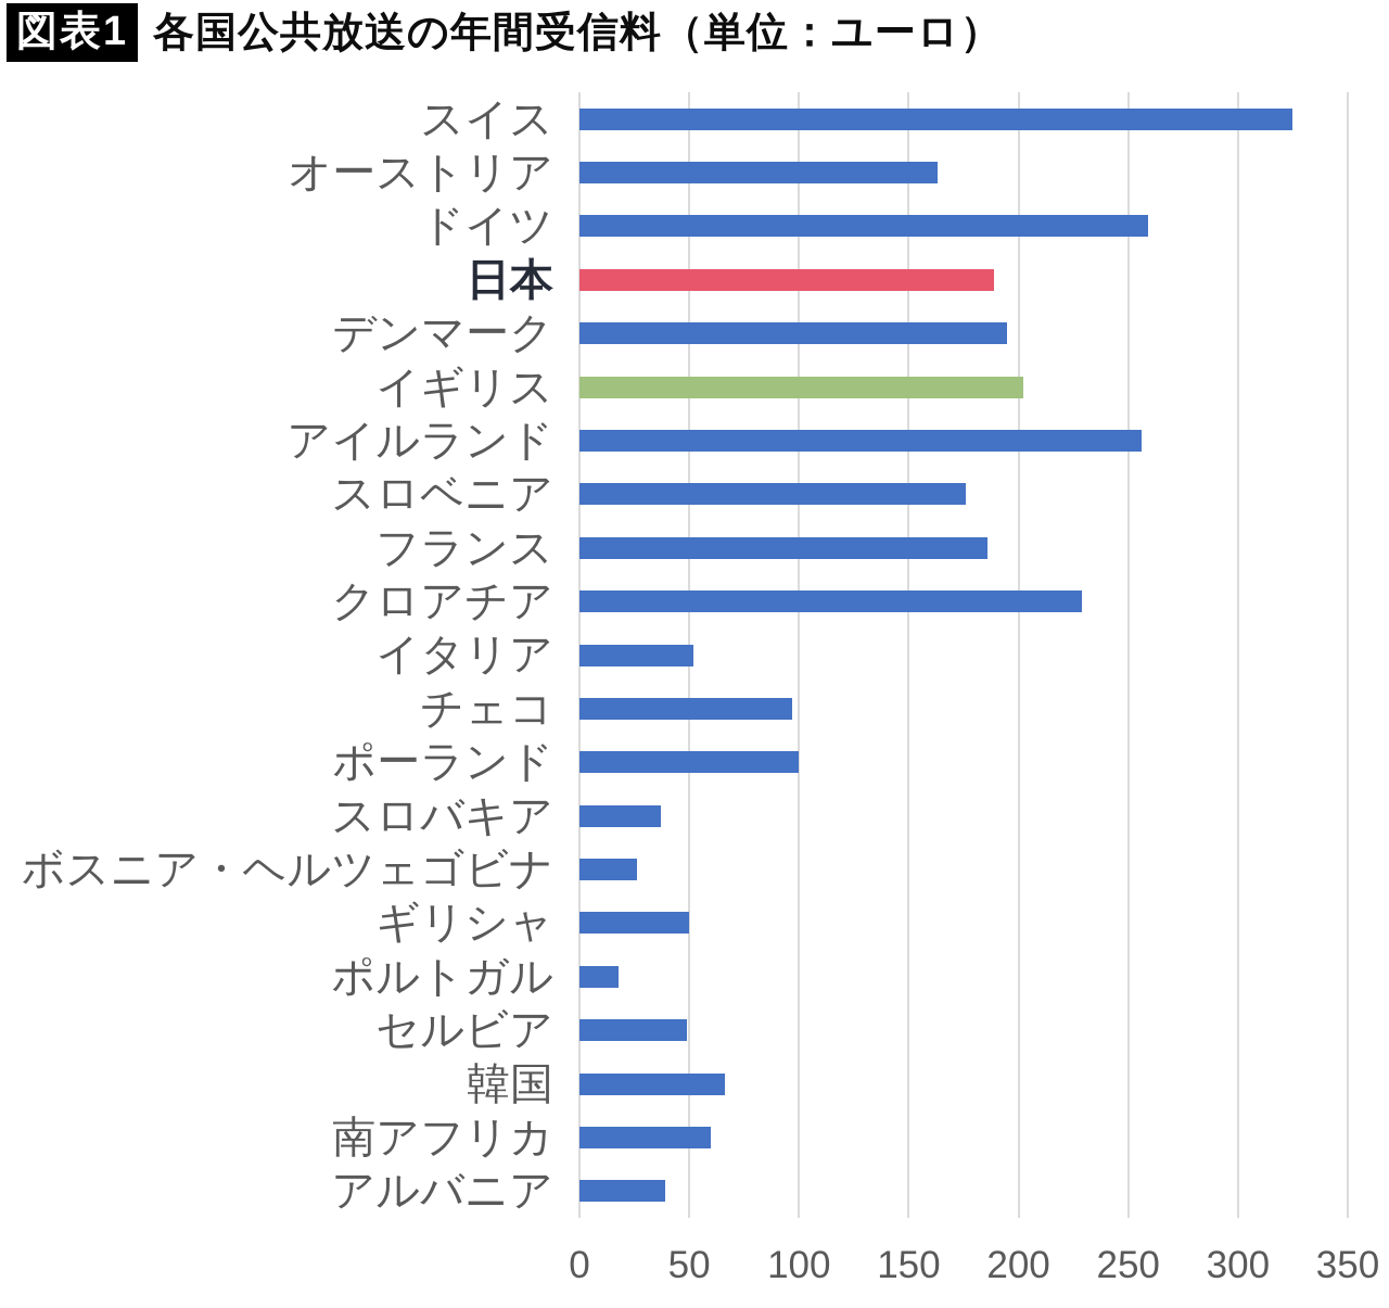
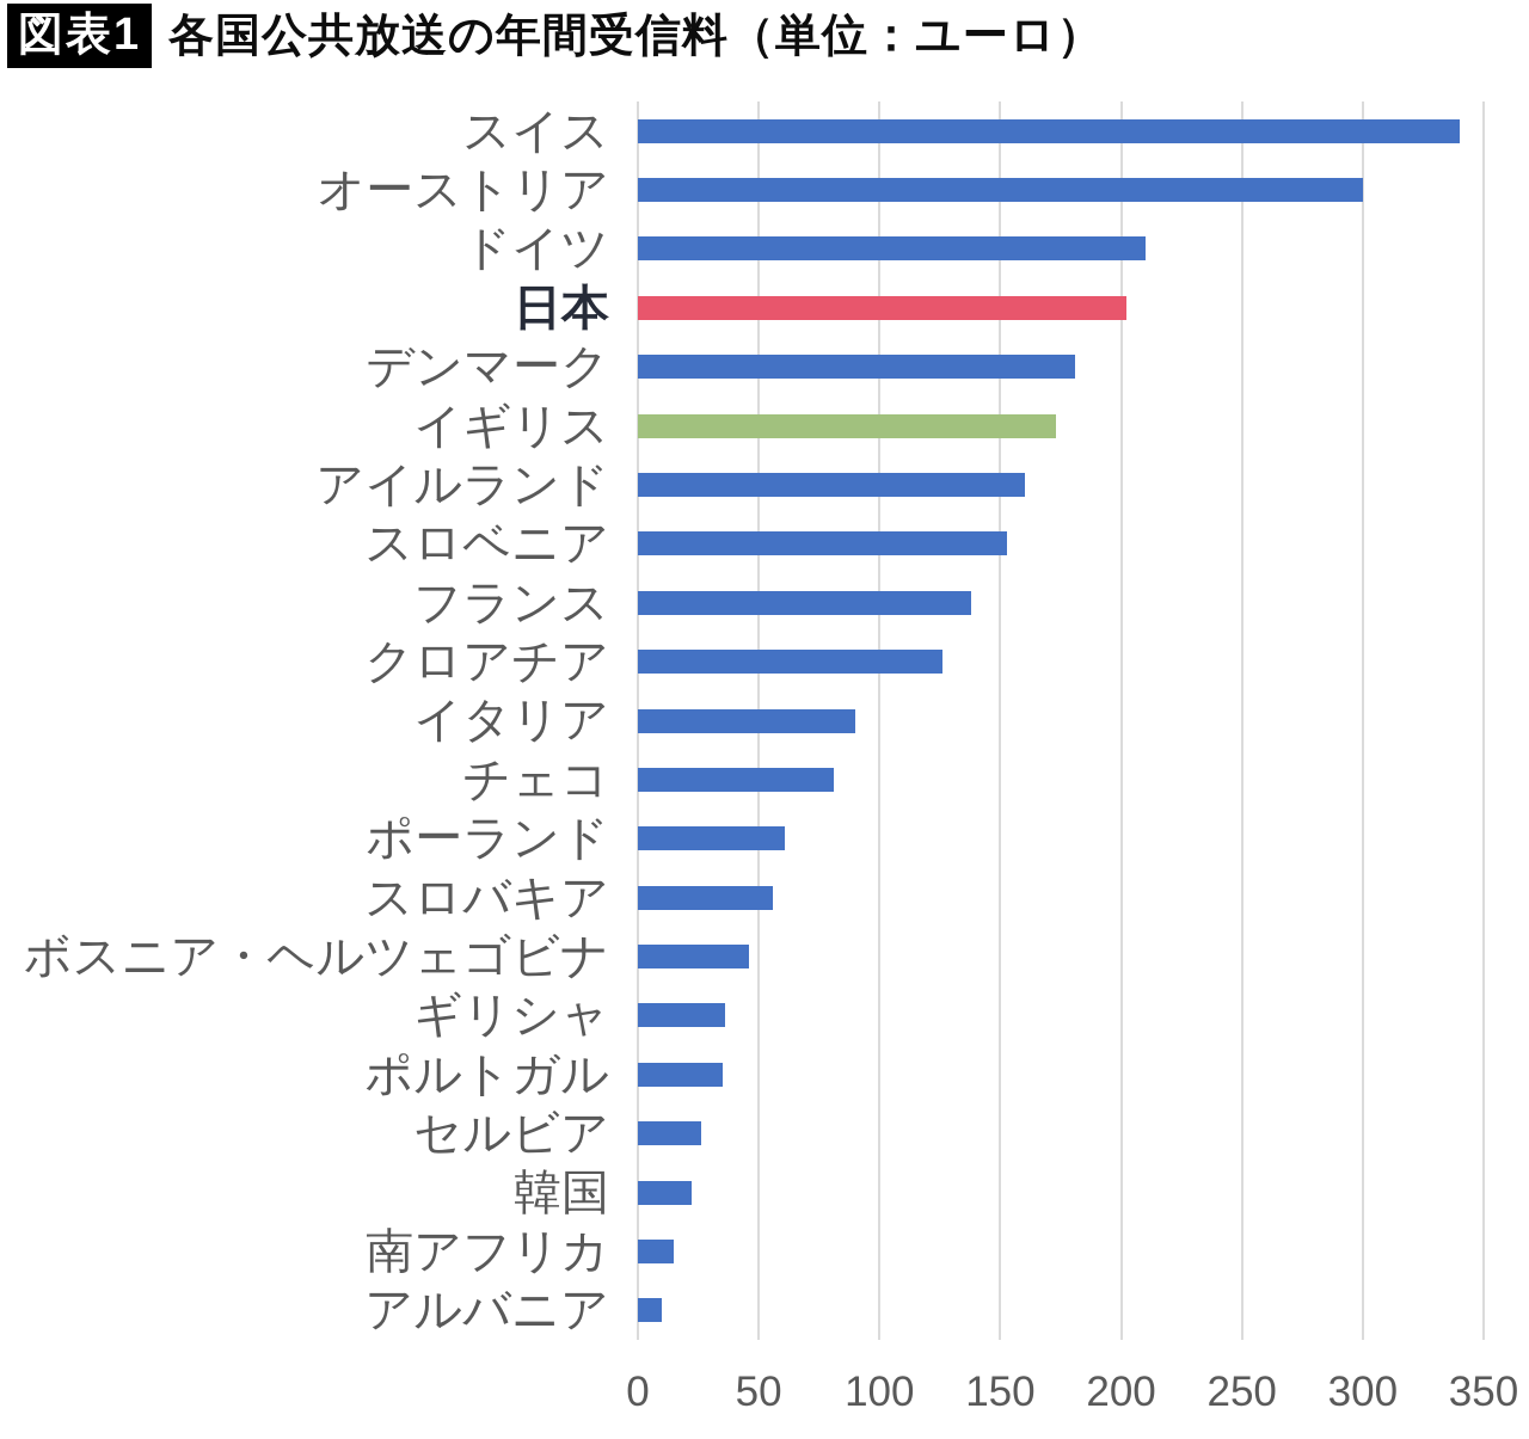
スイス: 325 -> 340
オーストリア: 163 -> 300
ドイツ: 259 -> 210
日本: 189 -> 202
デンマーク: 195 -> 181
イギリス: 202 -> 173
アイルランド: 256 -> 160
スロベニア: 176 -> 153
フランス: 186 -> 138
クロアチア: 229 -> 126
イタリア: 52 -> 90
チェコ: 97 -> 81
ポーランド: 100 -> 61
スロバキア: 37 -> 56
ボスニア・ヘルツェゴビナ: 26 -> 46
ギリシャ: 50 -> 36
ポルトガル: 18 -> 35
セルビア: 49 -> 26
韓国: 66 -> 22
南アフリカ: 60 -> 15
アルバニア: 39 -> 10
